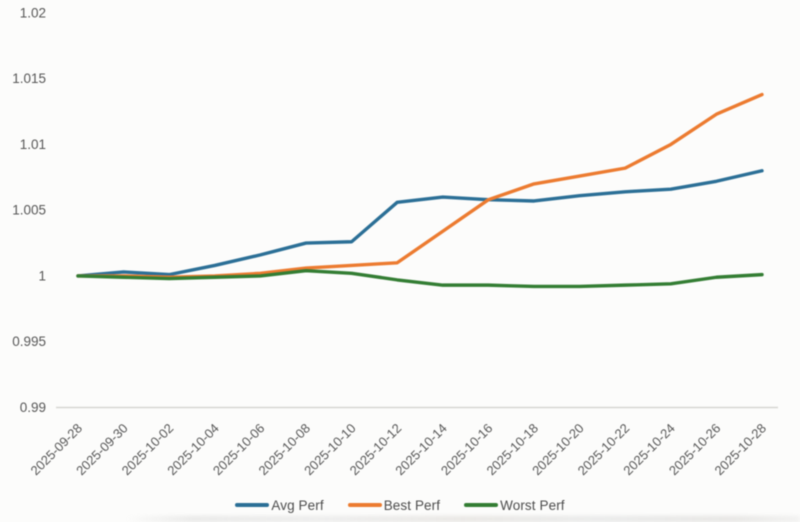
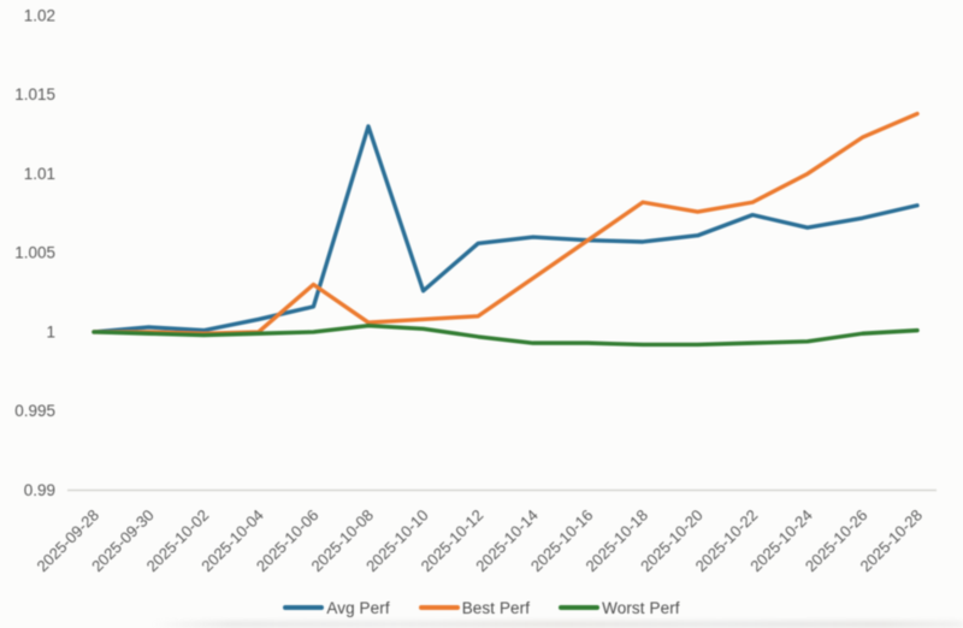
Best Perf/2025-10-06: 1.0002 -> 1.0030
Avg Perf/2025-10-08: 1.0025 -> 1.0130
Best Perf/2025-10-18: 1.0070 -> 1.0082
Avg Perf/2025-10-22: 1.0064 -> 1.0074
